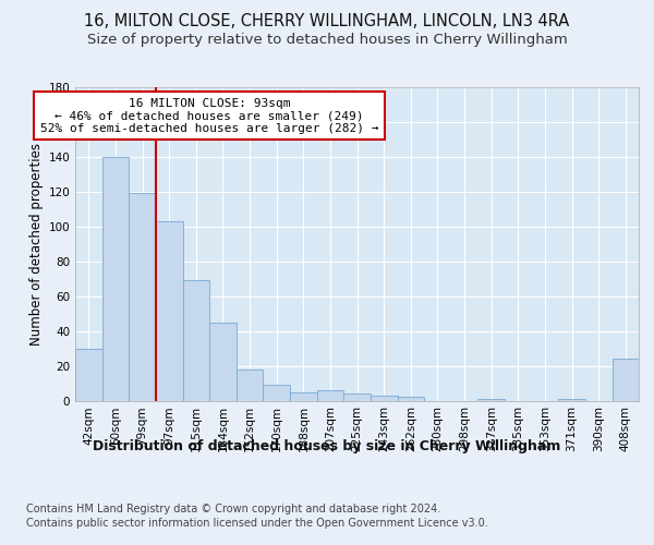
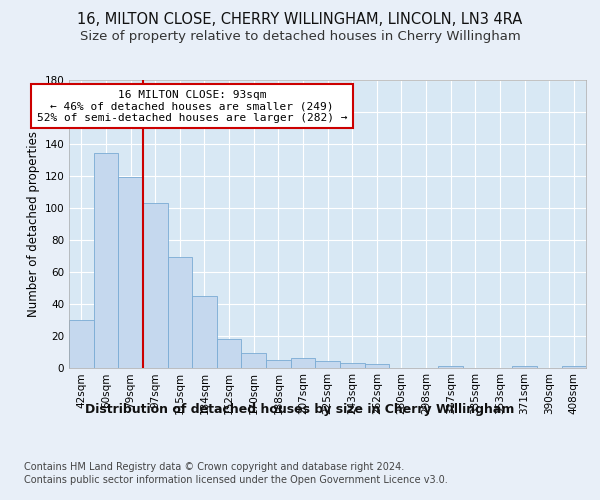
60sqm: 140 -> 134
408sqm: 24 -> 1
